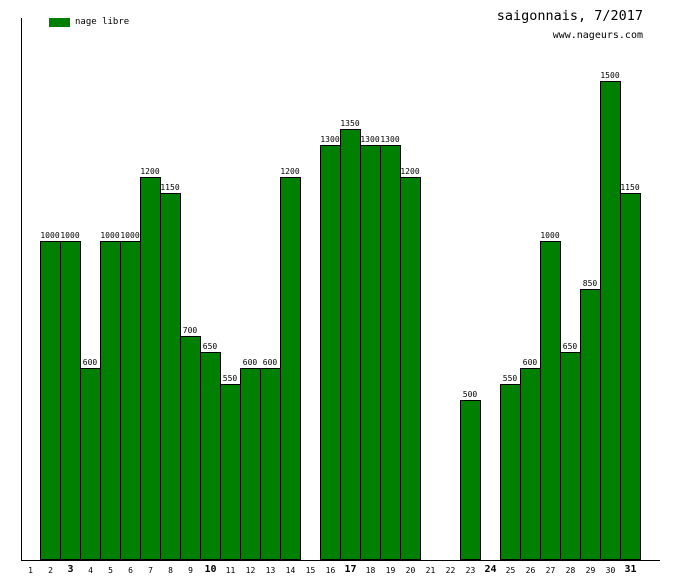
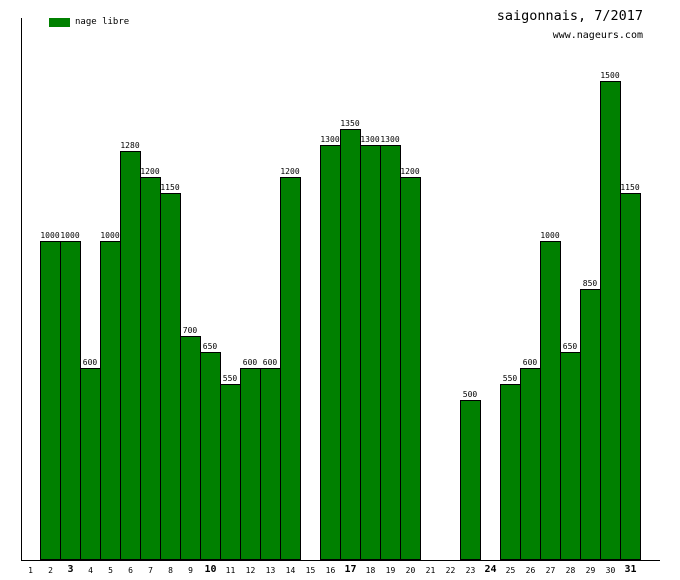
6: 1000 -> 1280
